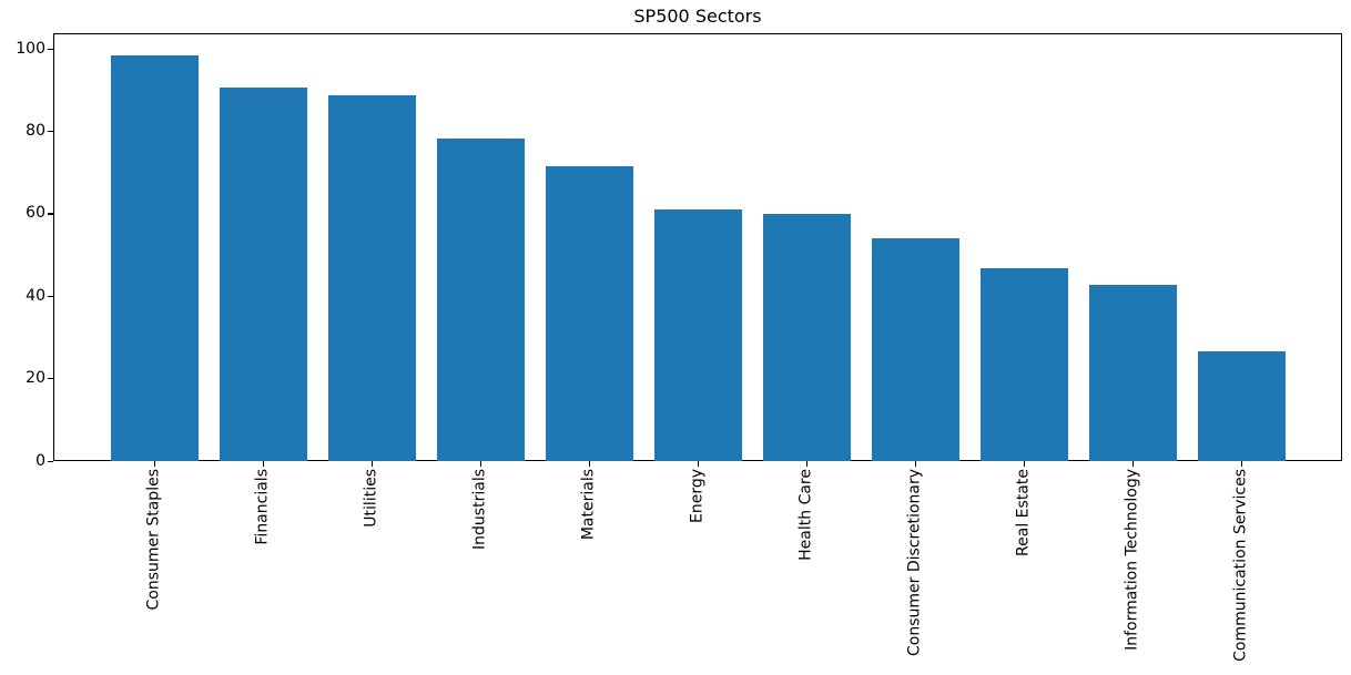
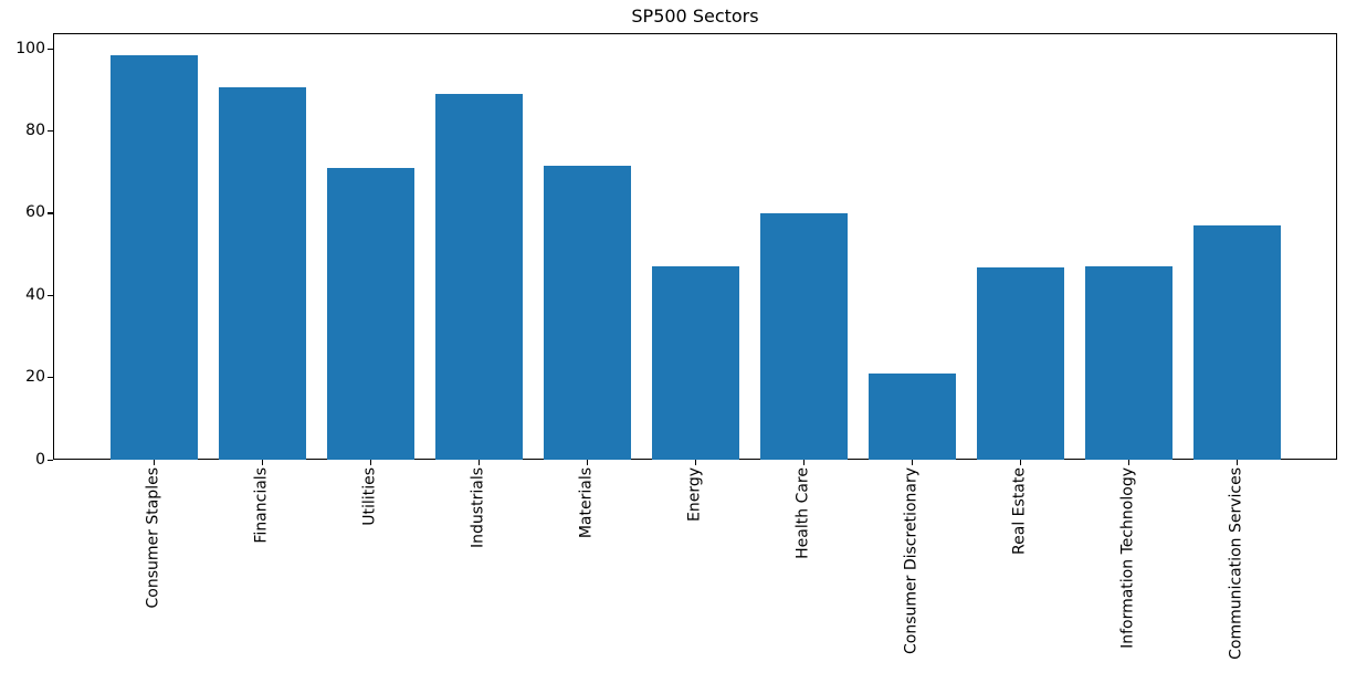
Utilities: 89 -> 71
Industrials: 78 -> 89
Energy: 61 -> 47
Consumer Discretionary: 54 -> 21
Information Technology: 43 -> 47
Communication Services: 27 -> 57
